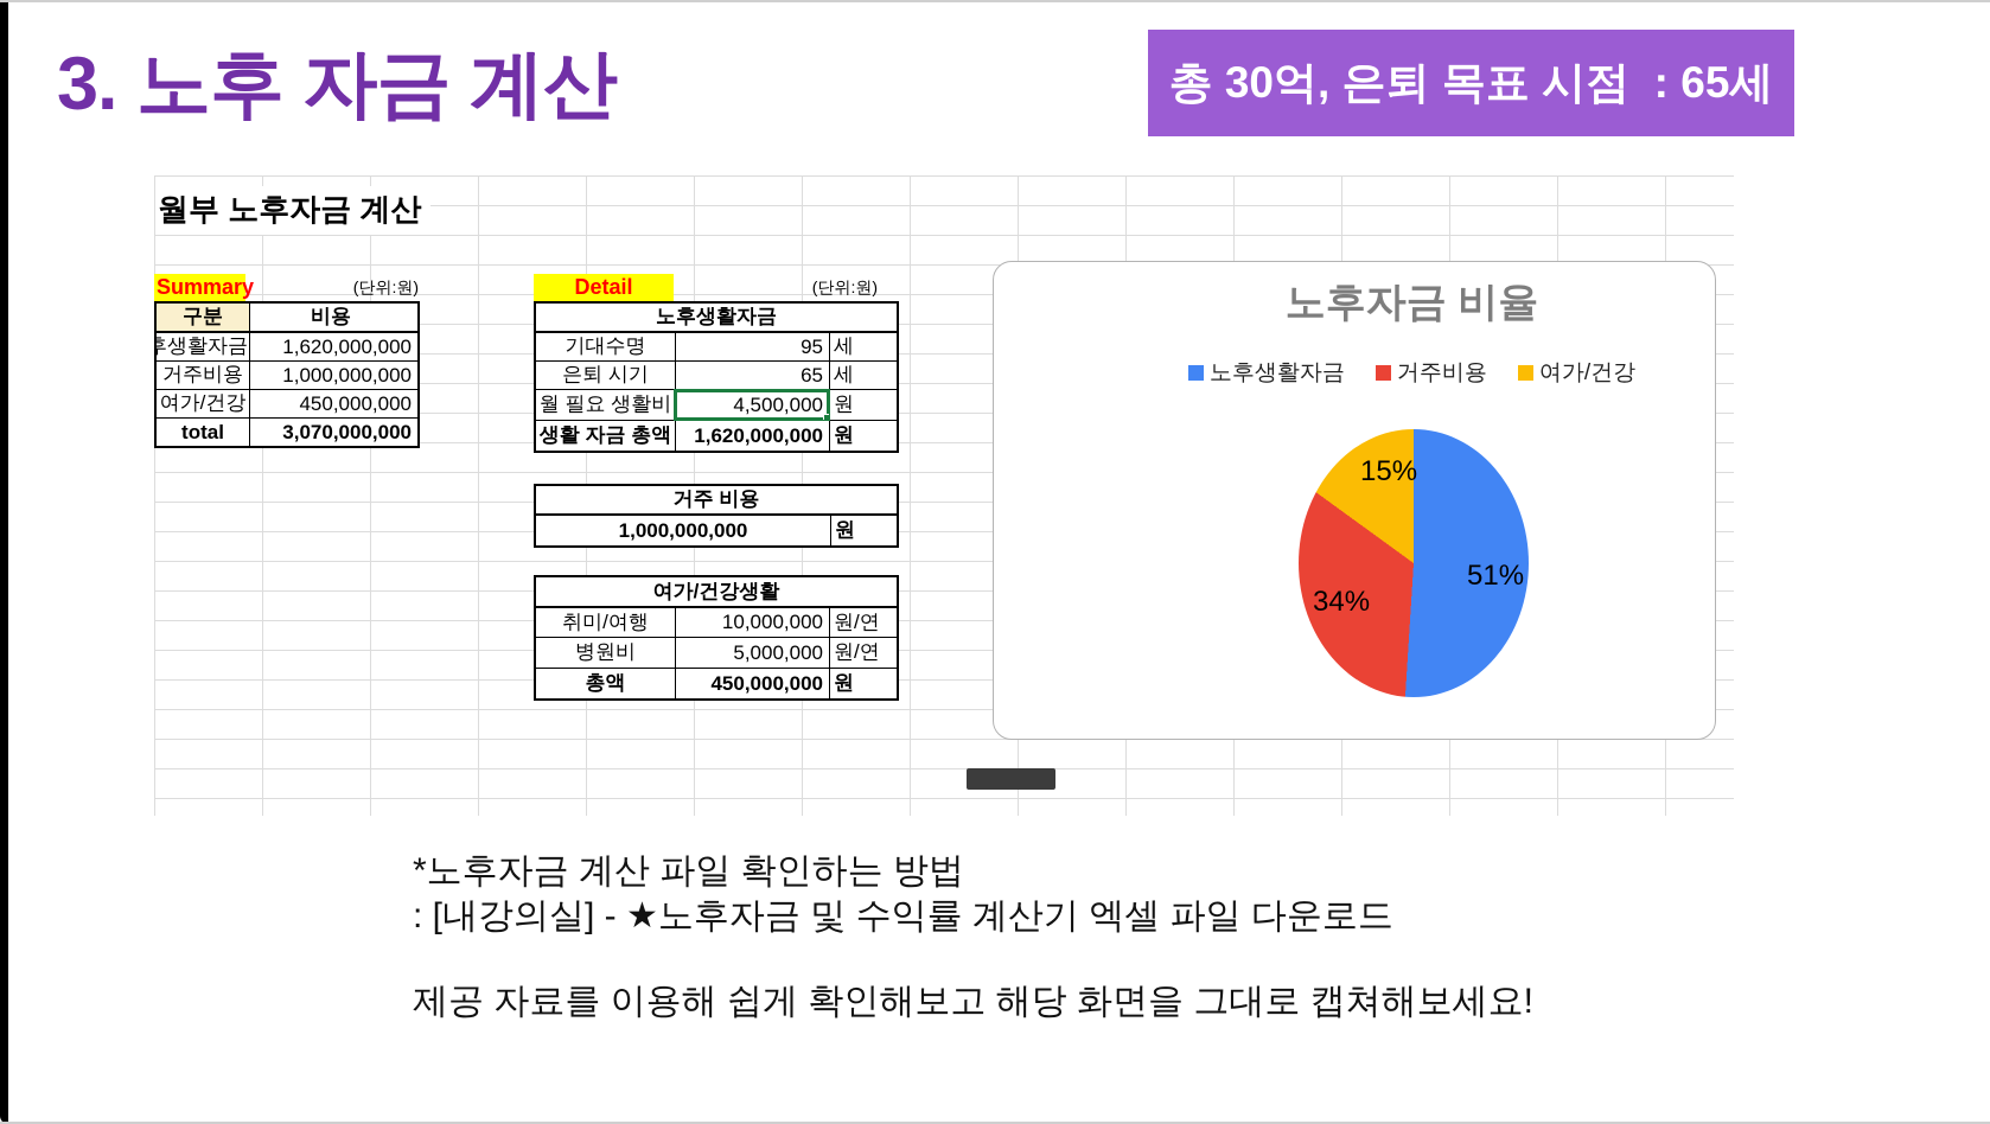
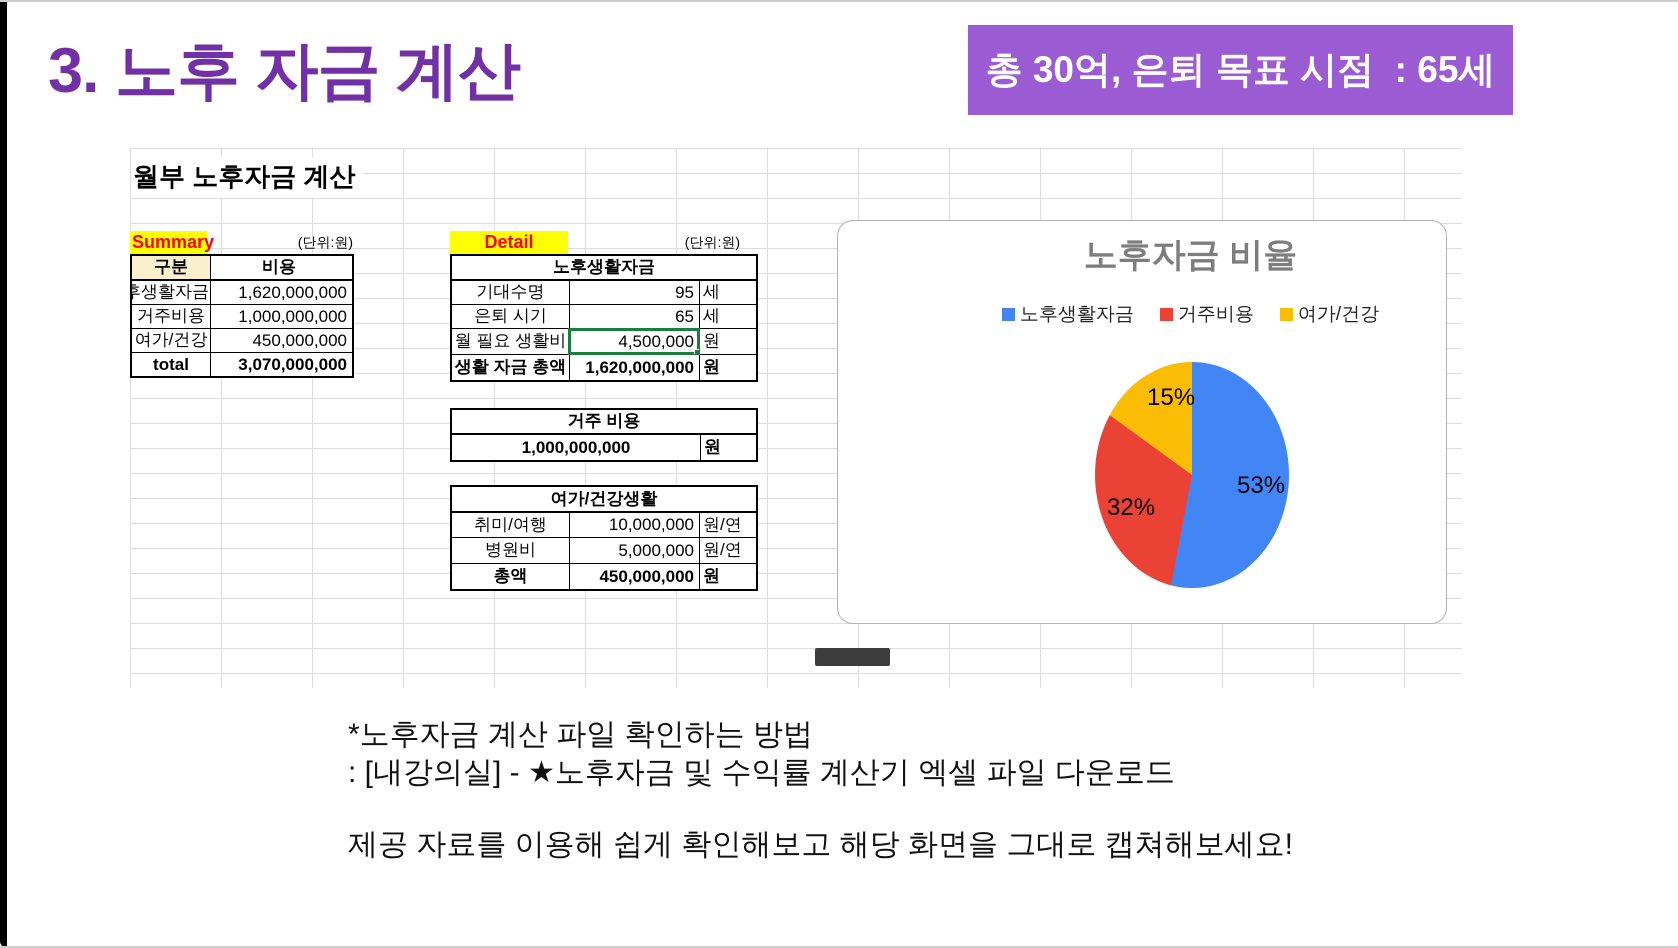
노후생활자금: 51% -> 53%
거주비용: 34% -> 32%
